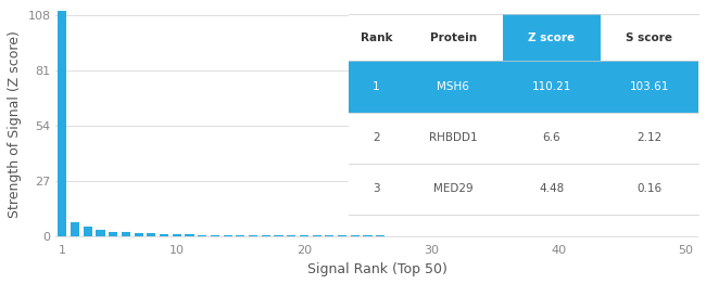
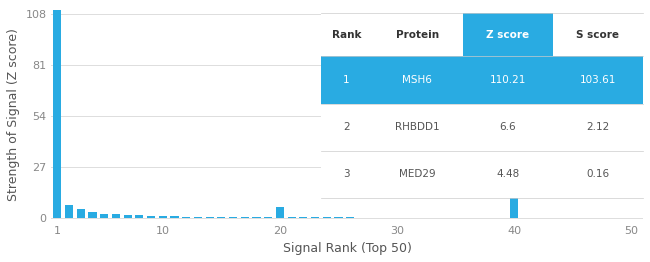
20: 0 -> 6
40: 0 -> 11
